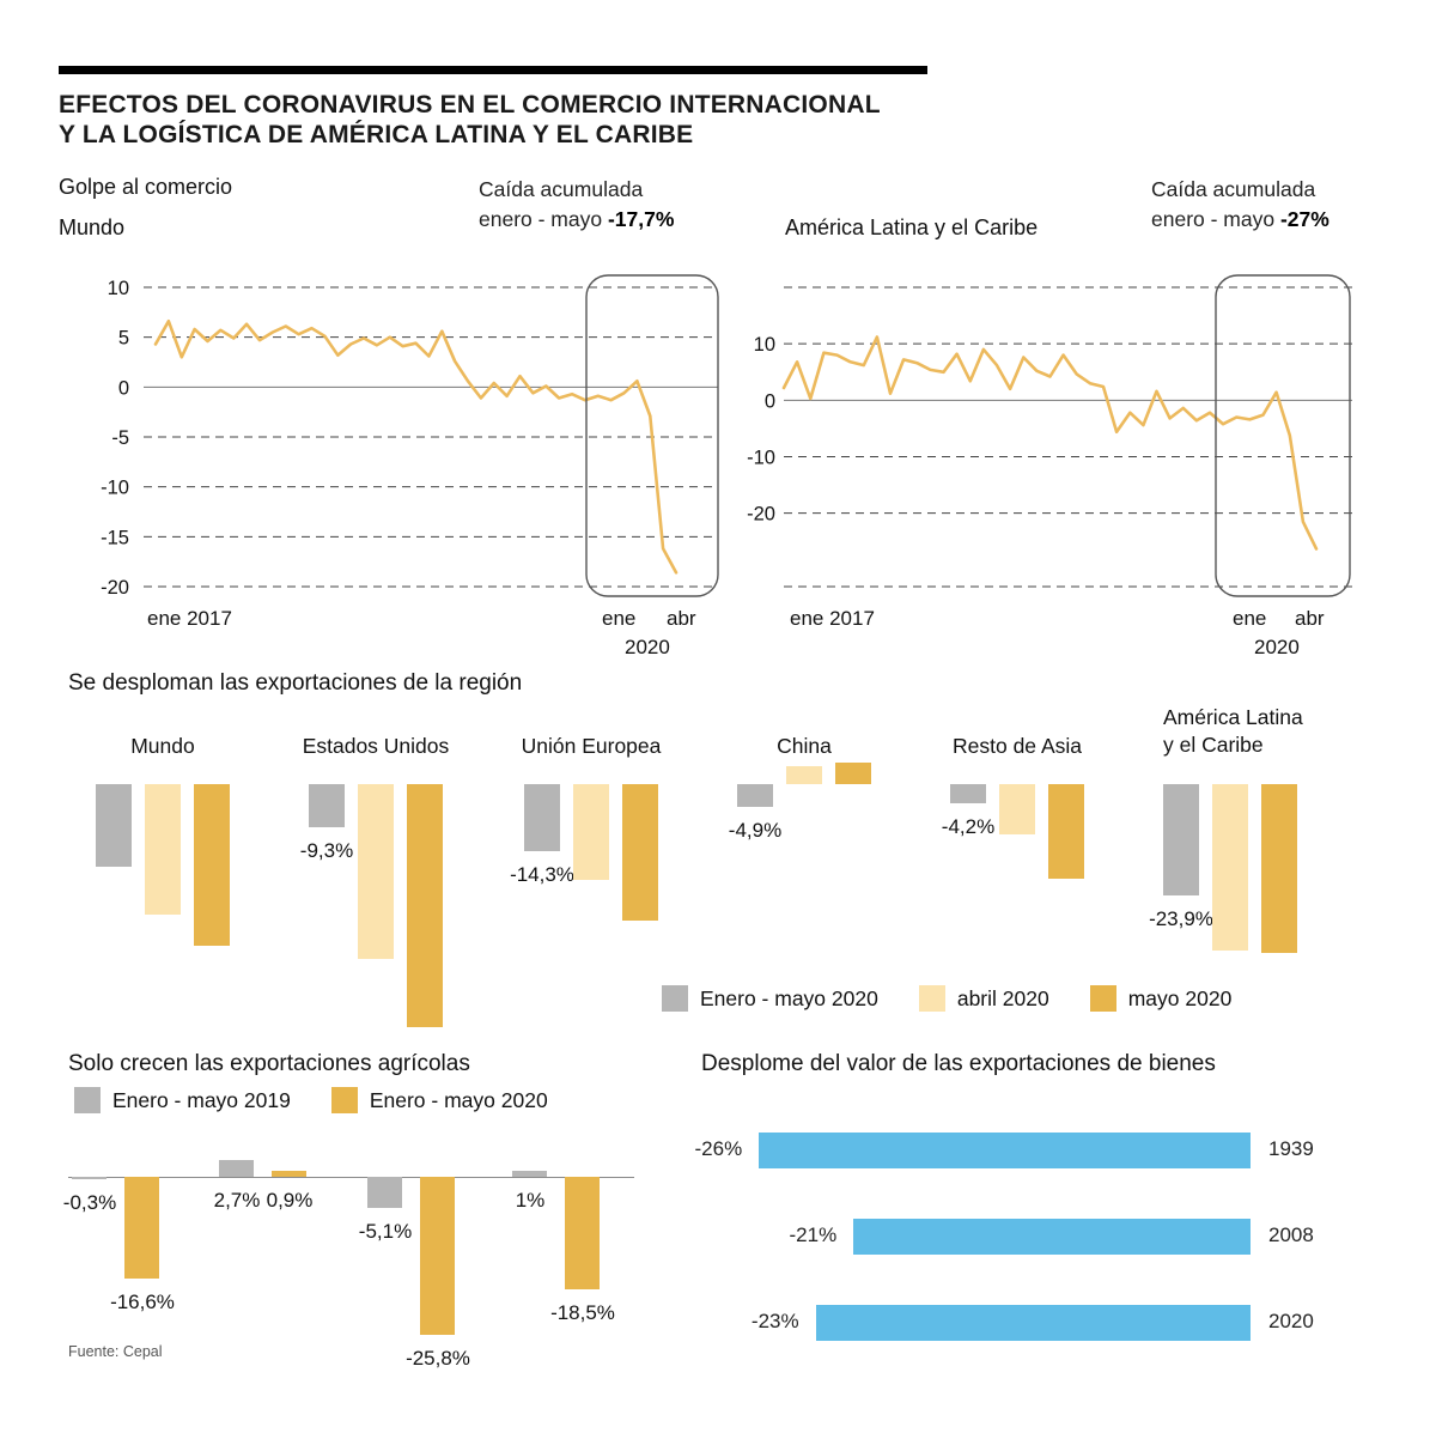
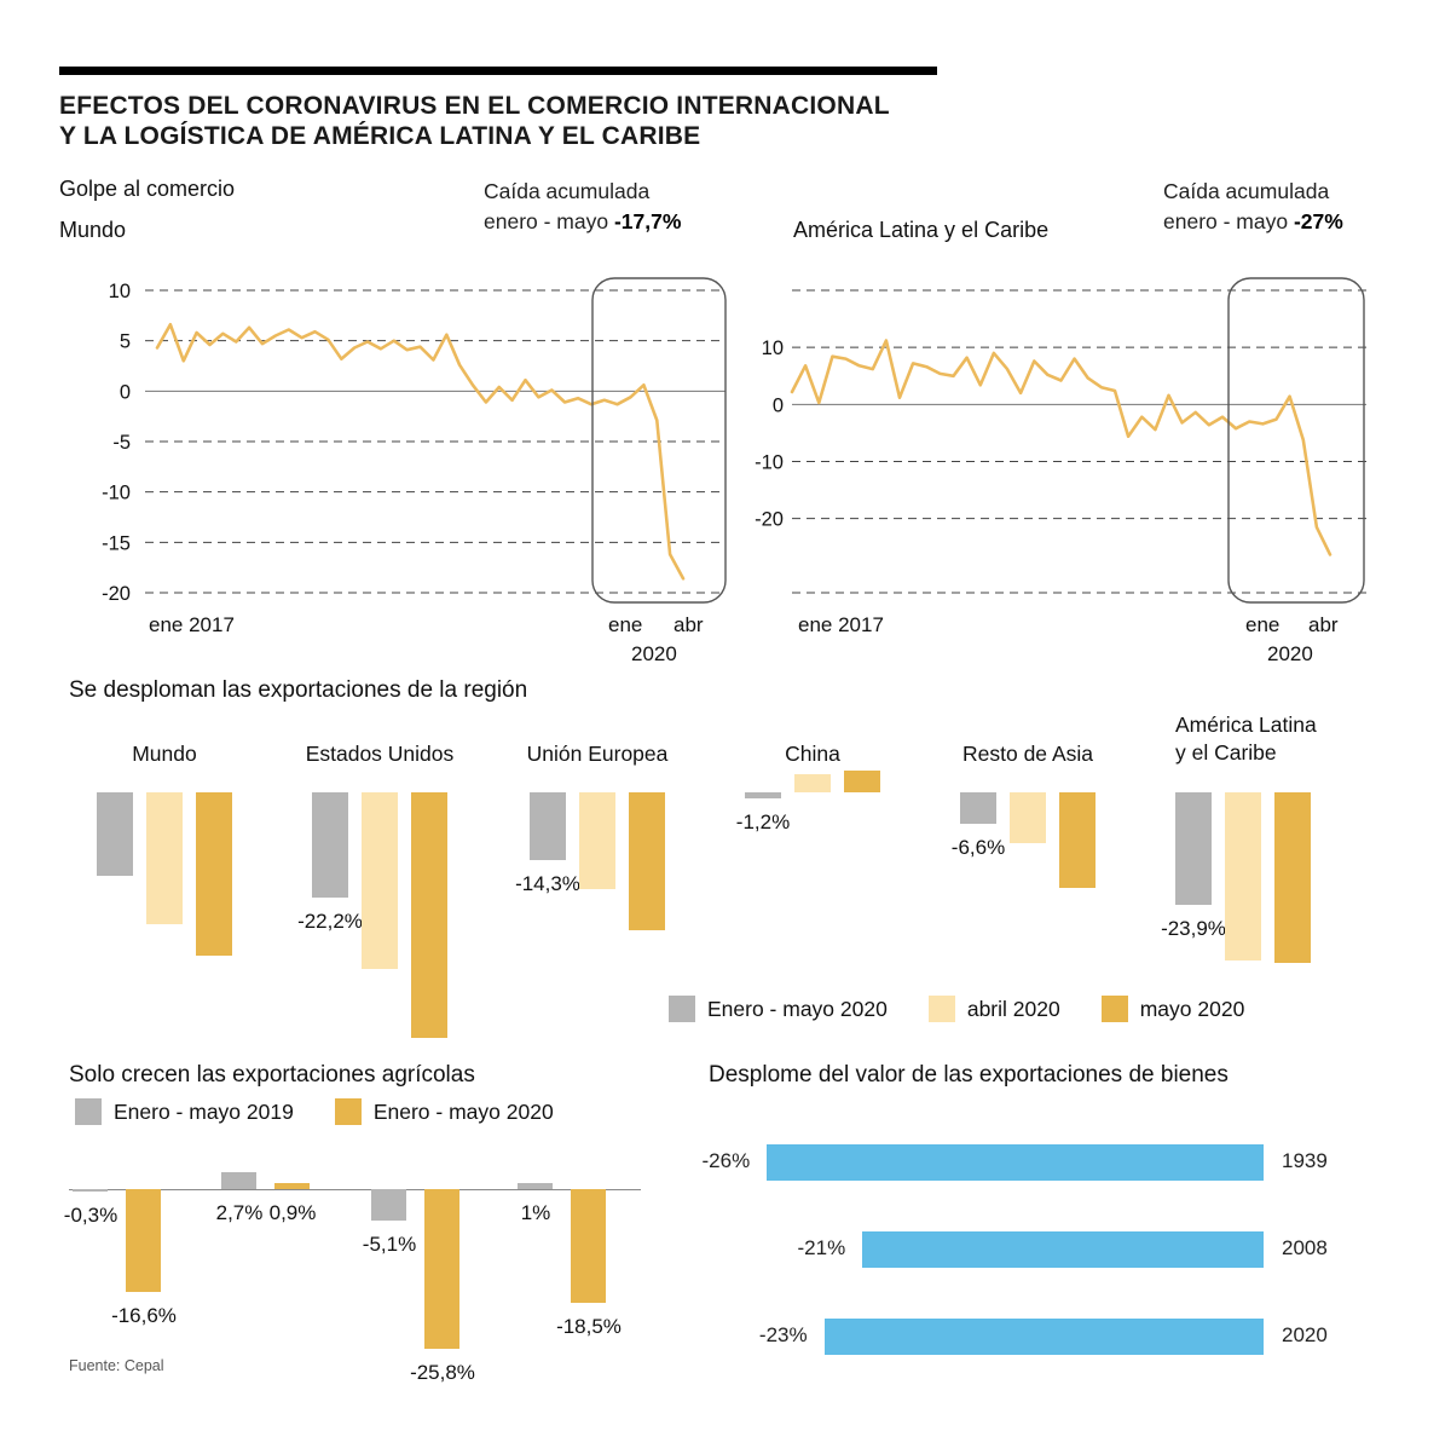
Se desploman las exportaciones de la región/Enero - mayo 2020/Estados Unidos: -9,3% -> -22,2%
Se desploman las exportaciones de la región/Enero - mayo 2020/China: -4,9% -> -1,2%
Se desploman las exportaciones de la región/Enero - mayo 2020/Resto de Asia: -4,2% -> -6,6%
